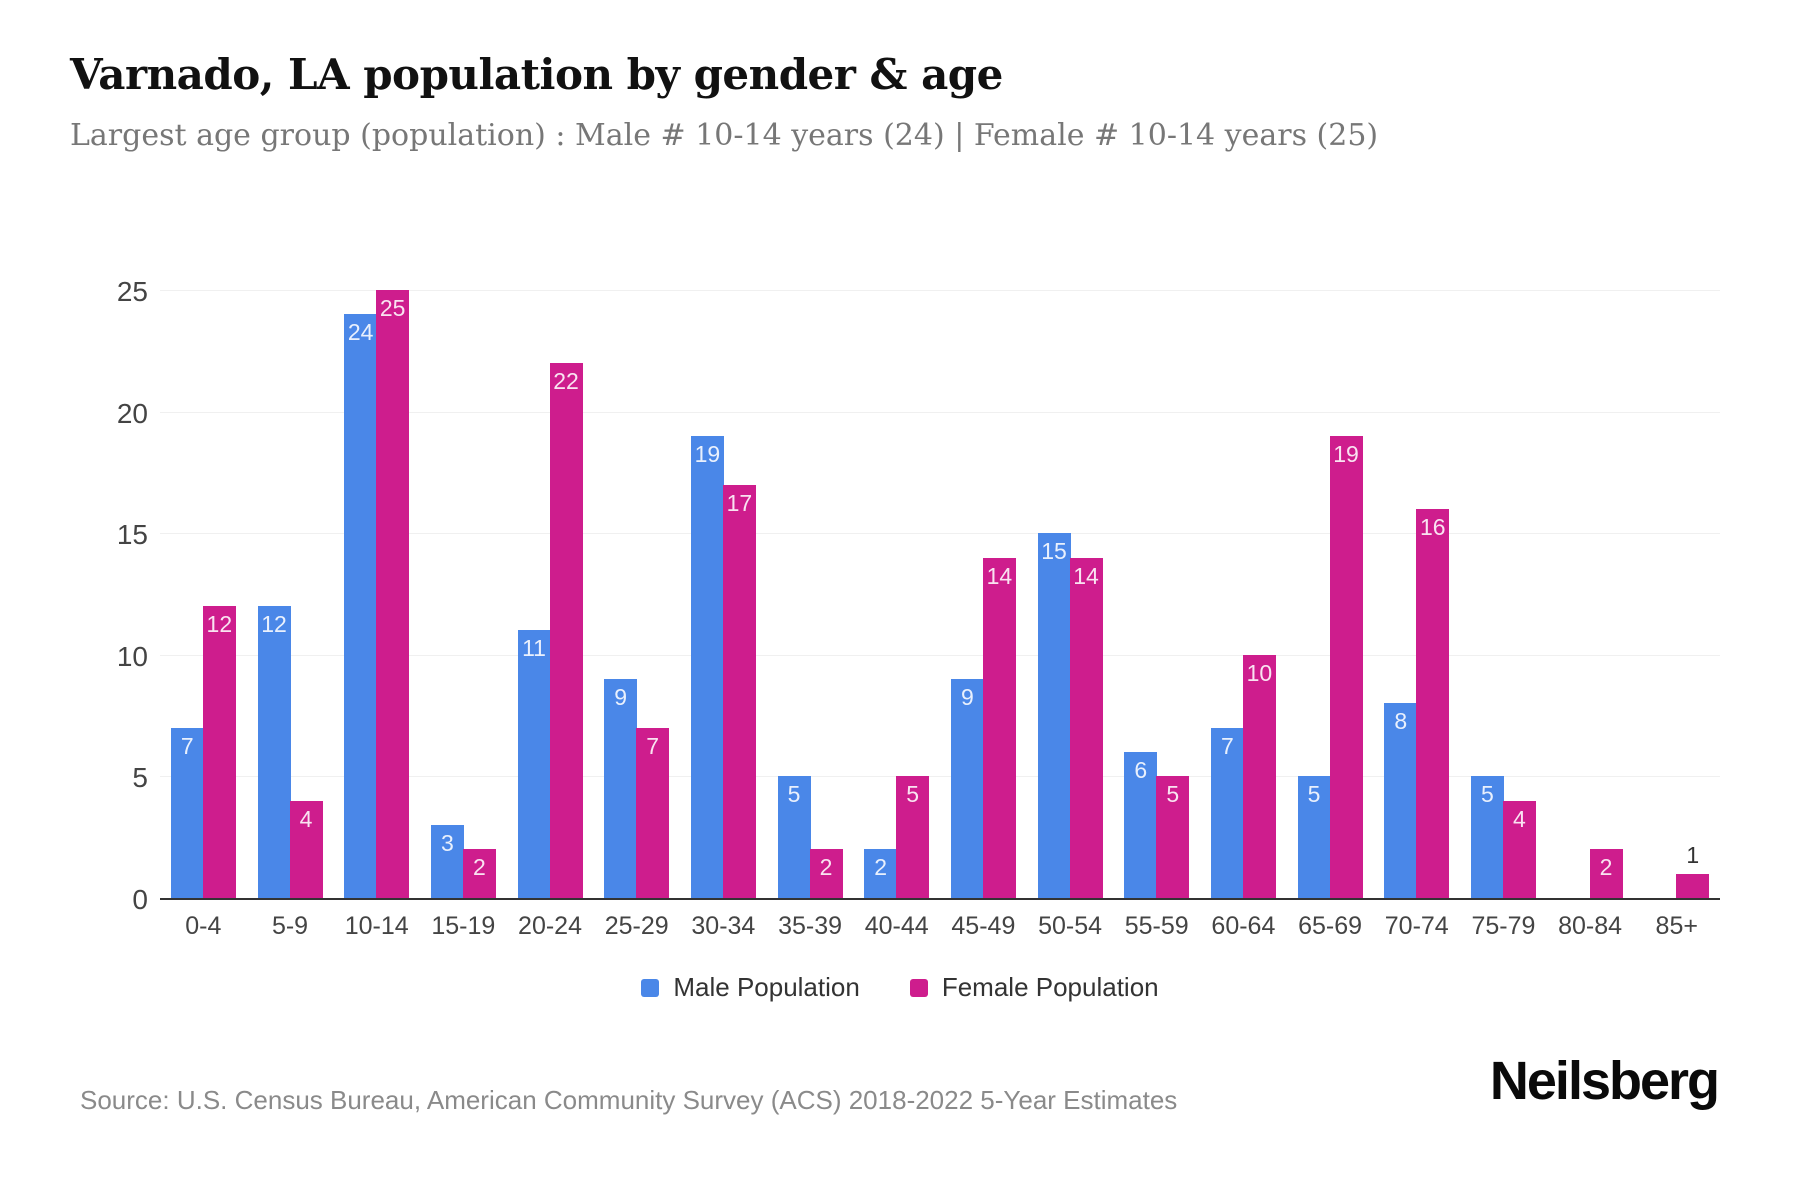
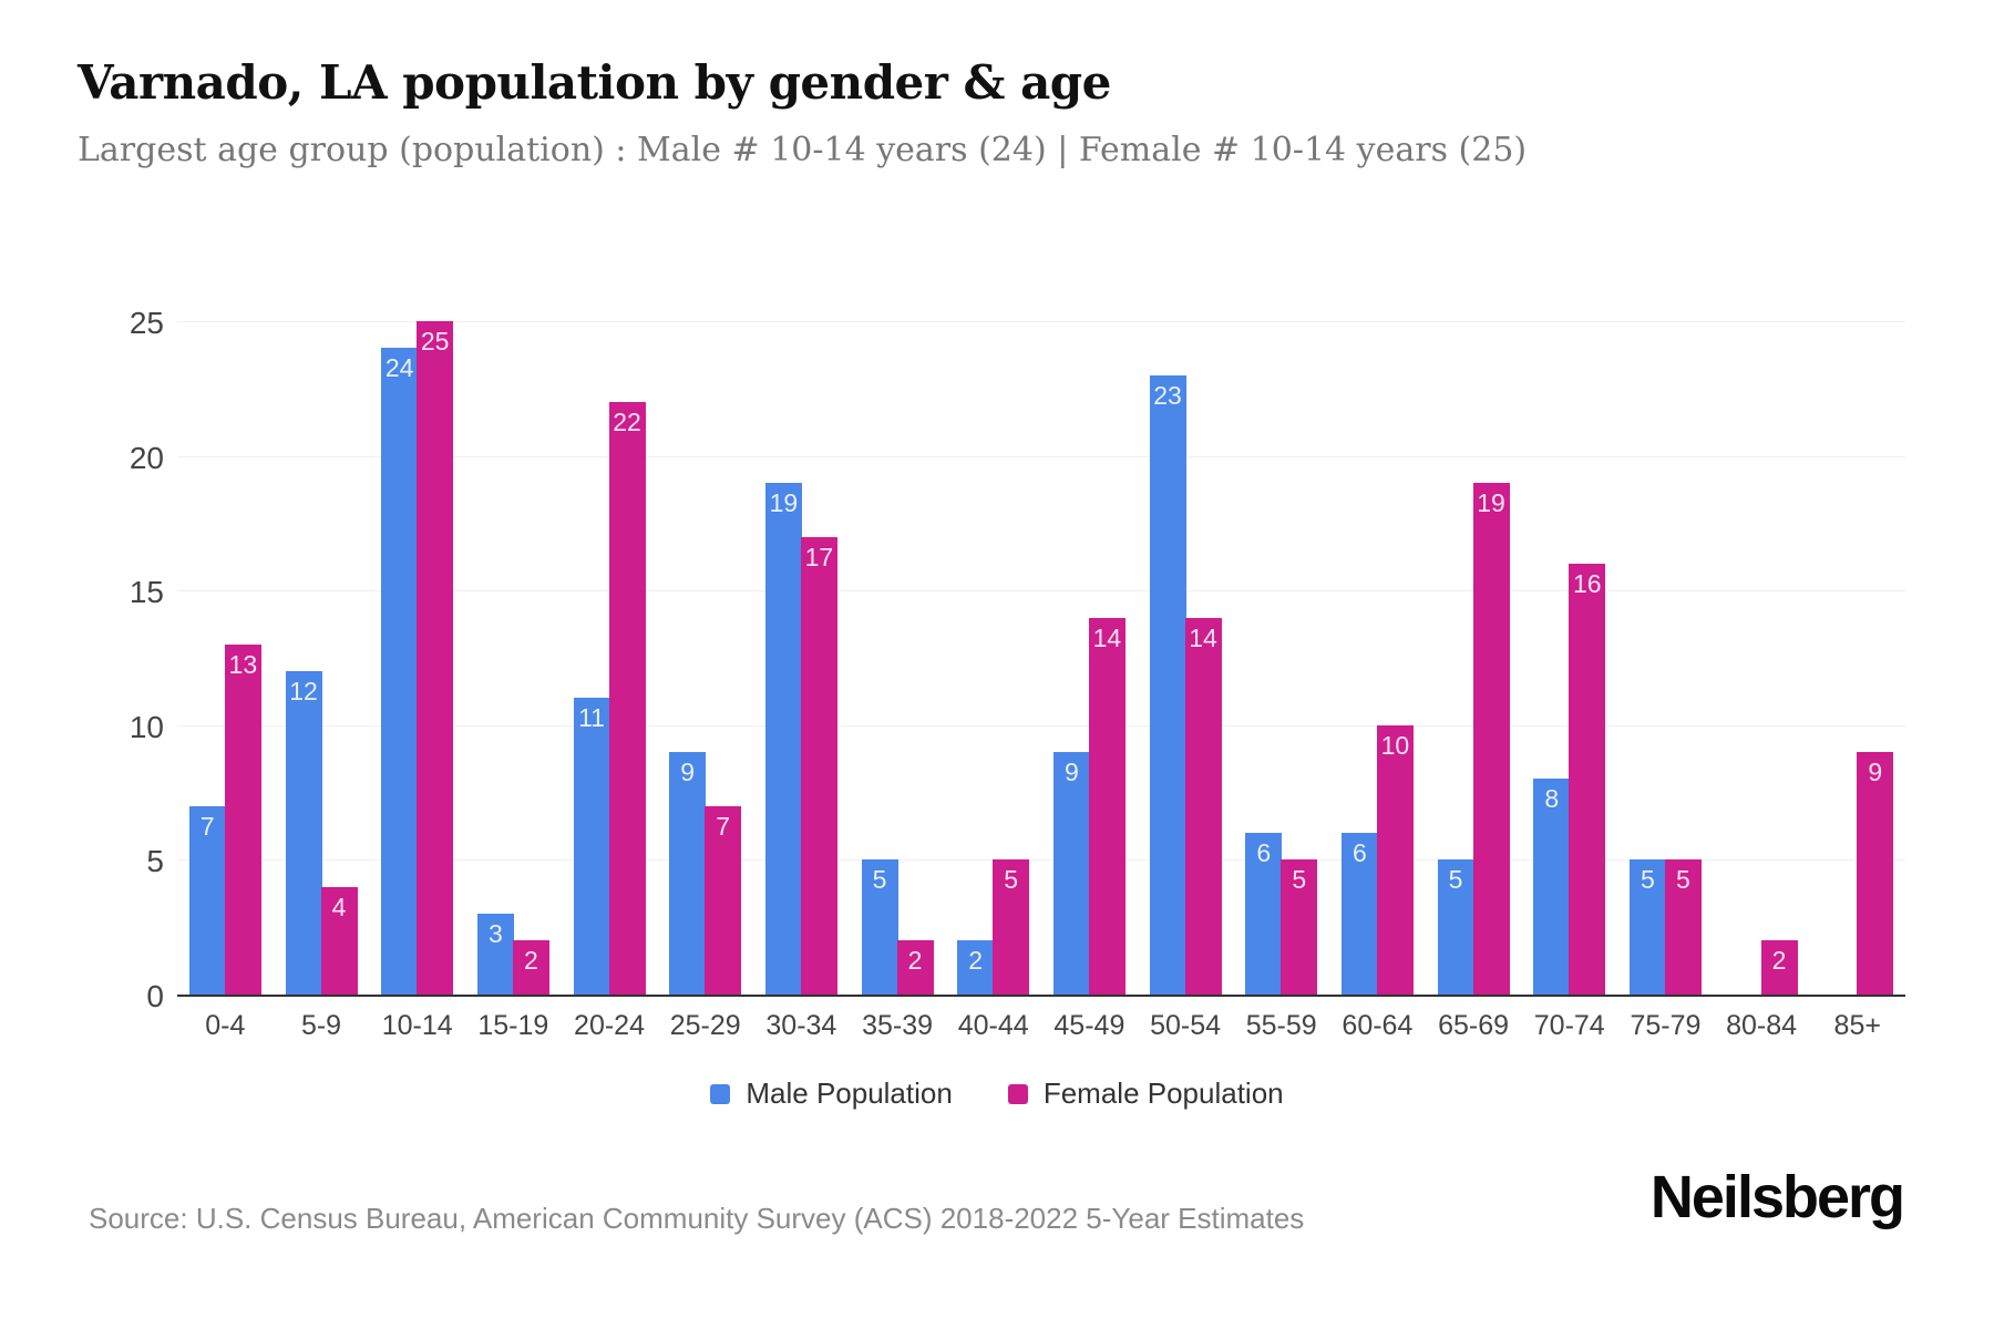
Female Population/0-4: 12 -> 13
Male Population/50-54: 15 -> 23
Male Population/60-64: 7 -> 6
Female Population/75-79: 4 -> 5
Female Population/85+: 1 -> 9
